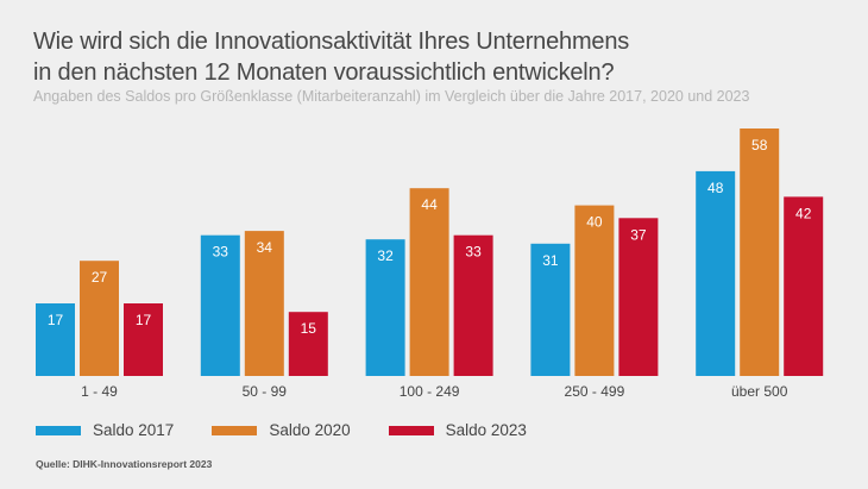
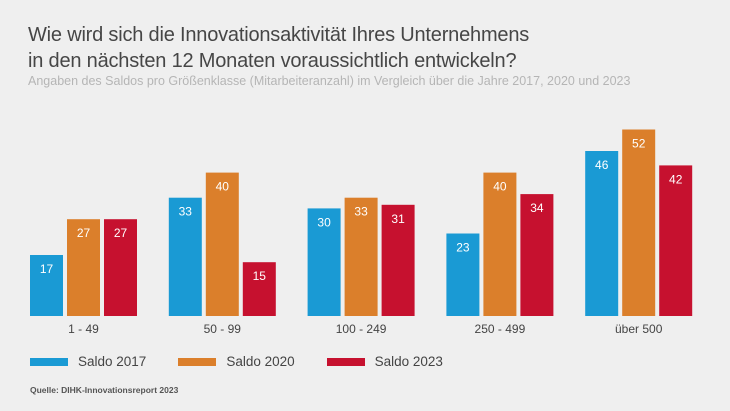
Saldo 2023/1 - 49: 17 -> 27
Saldo 2020/50 - 99: 34 -> 40
Saldo 2017/100 - 249: 32 -> 30
Saldo 2020/100 - 249: 44 -> 33
Saldo 2023/100 - 249: 33 -> 31
Saldo 2017/250 - 499: 31 -> 23
Saldo 2023/250 - 499: 37 -> 34
Saldo 2017/über 500: 48 -> 46
Saldo 2020/über 500: 58 -> 52
